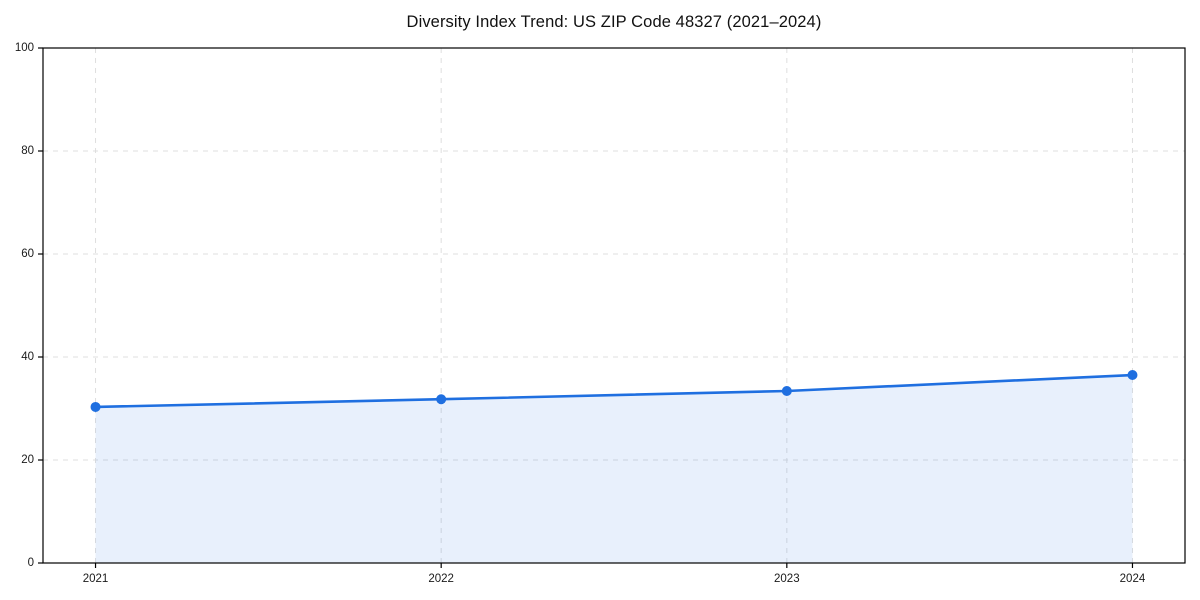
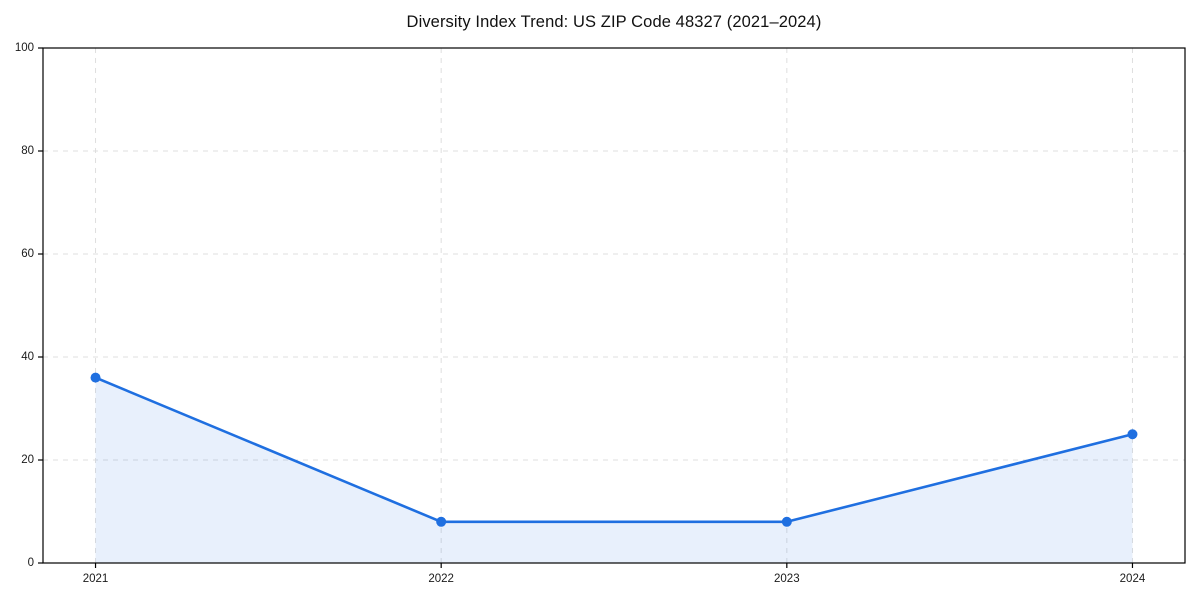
2021: 30 -> 36
2022: 32 -> 8
2023: 33 -> 8
2024: 36 -> 25
